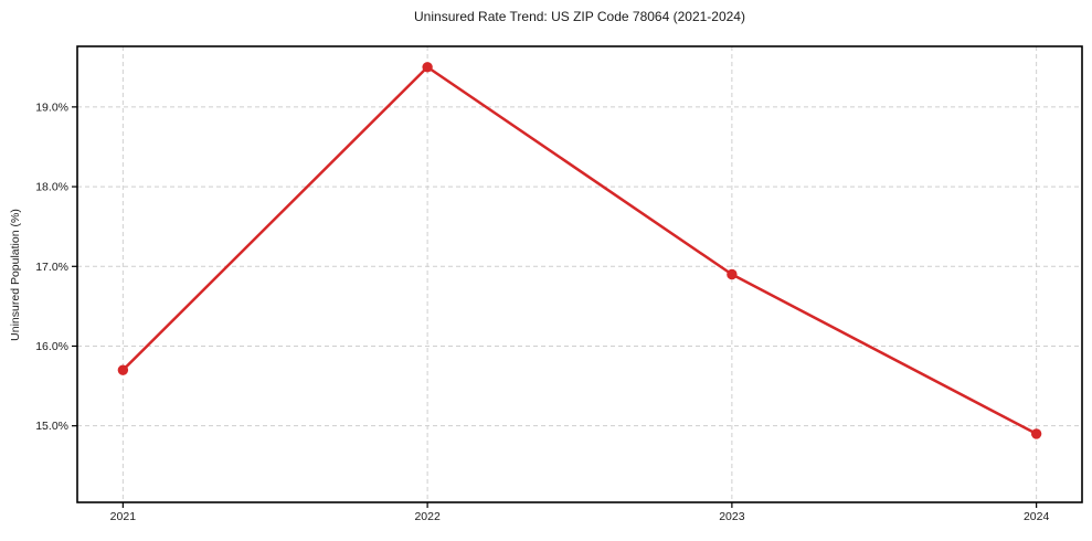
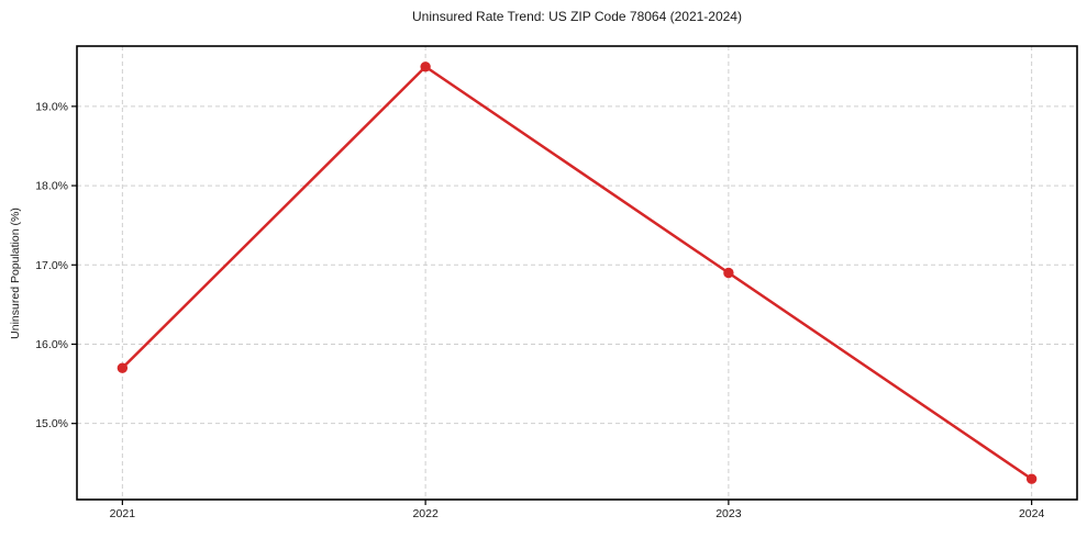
2024: 14.9% -> 14.3%
